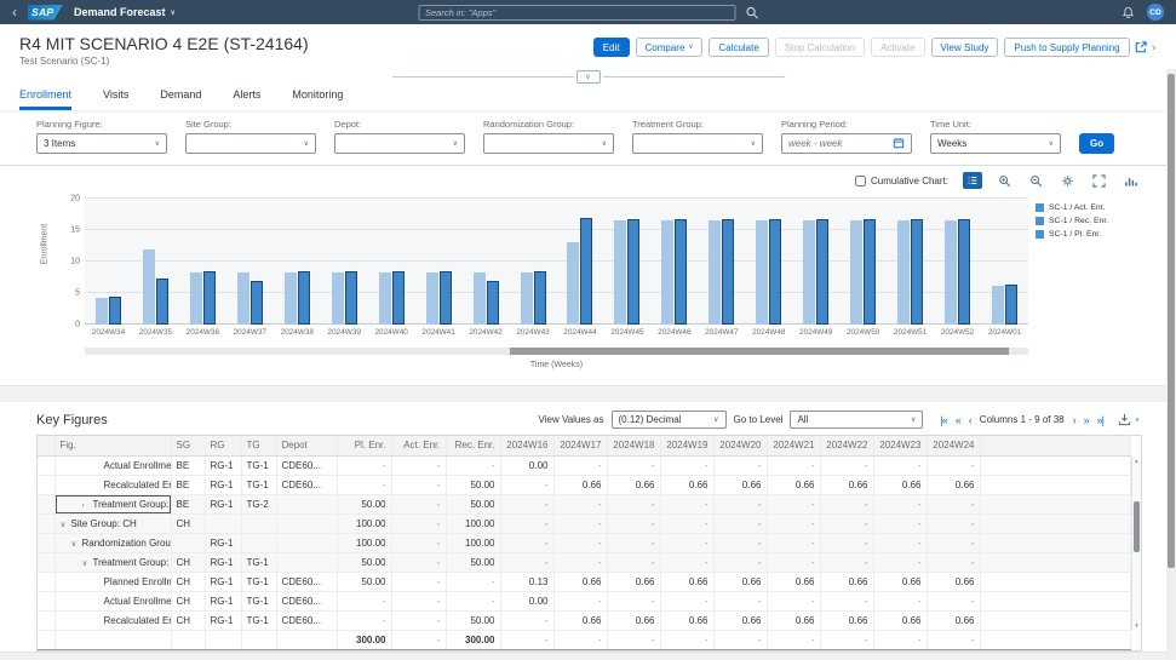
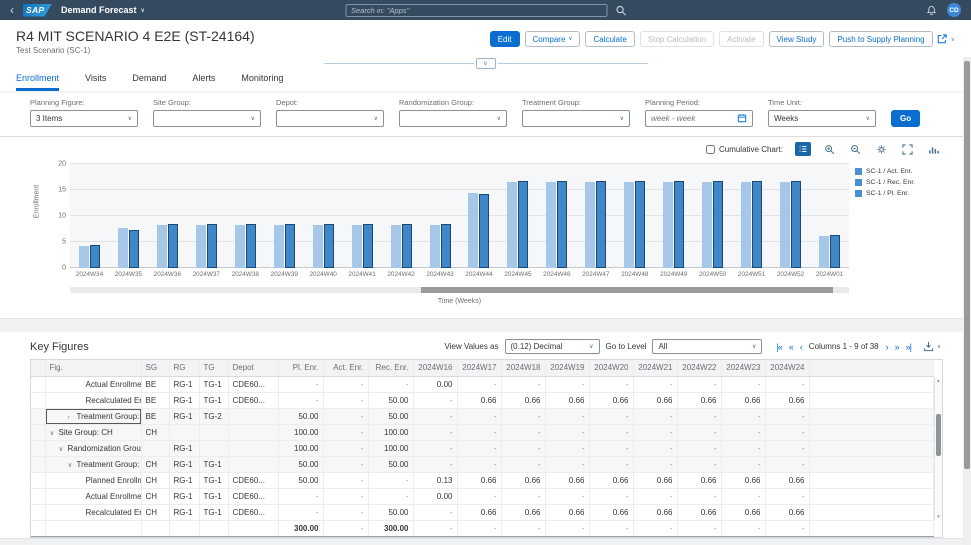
SC-1 / Rec. Enr./2024W35: 12 -> 8
SC-1 / Pl. Enr./2024W37: 7 -> 8
SC-1 / Pl. Enr./2024W42: 7 -> 8
SC-1 / Rec. Enr./2024W44: 13 -> 14
SC-1 / Pl. Enr./2024W44: 17 -> 14
